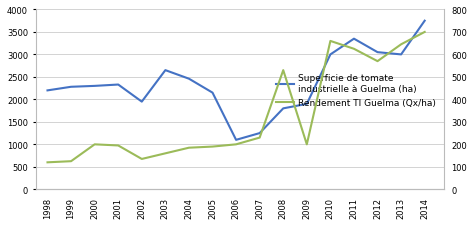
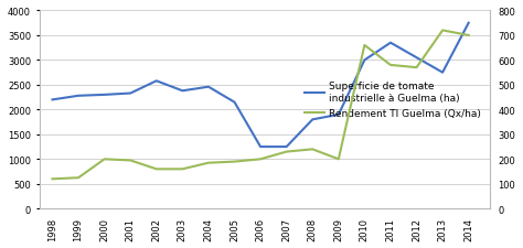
Superficie de tomate industrielle à Guelma (ha)/2002: 1950 -> 2580
Rendement TI Guelma (Qx/ha)/2002: 135 -> 160
Superficie de tomate industrielle à Guelma (ha)/2003: 2650 -> 2380
Superficie de tomate industrielle à Guelma (ha)/2006: 1100 -> 1250
Rendement TI Guelma (Qx/ha)/2008: 530 -> 240
Rendement TI Guelma (Qx/ha)/2011: 625 -> 580
Superficie de tomate industrielle à Guelma (ha)/2013: 3000 -> 2750
Rendement TI Guelma (Qx/ha)/2013: 645 -> 720
